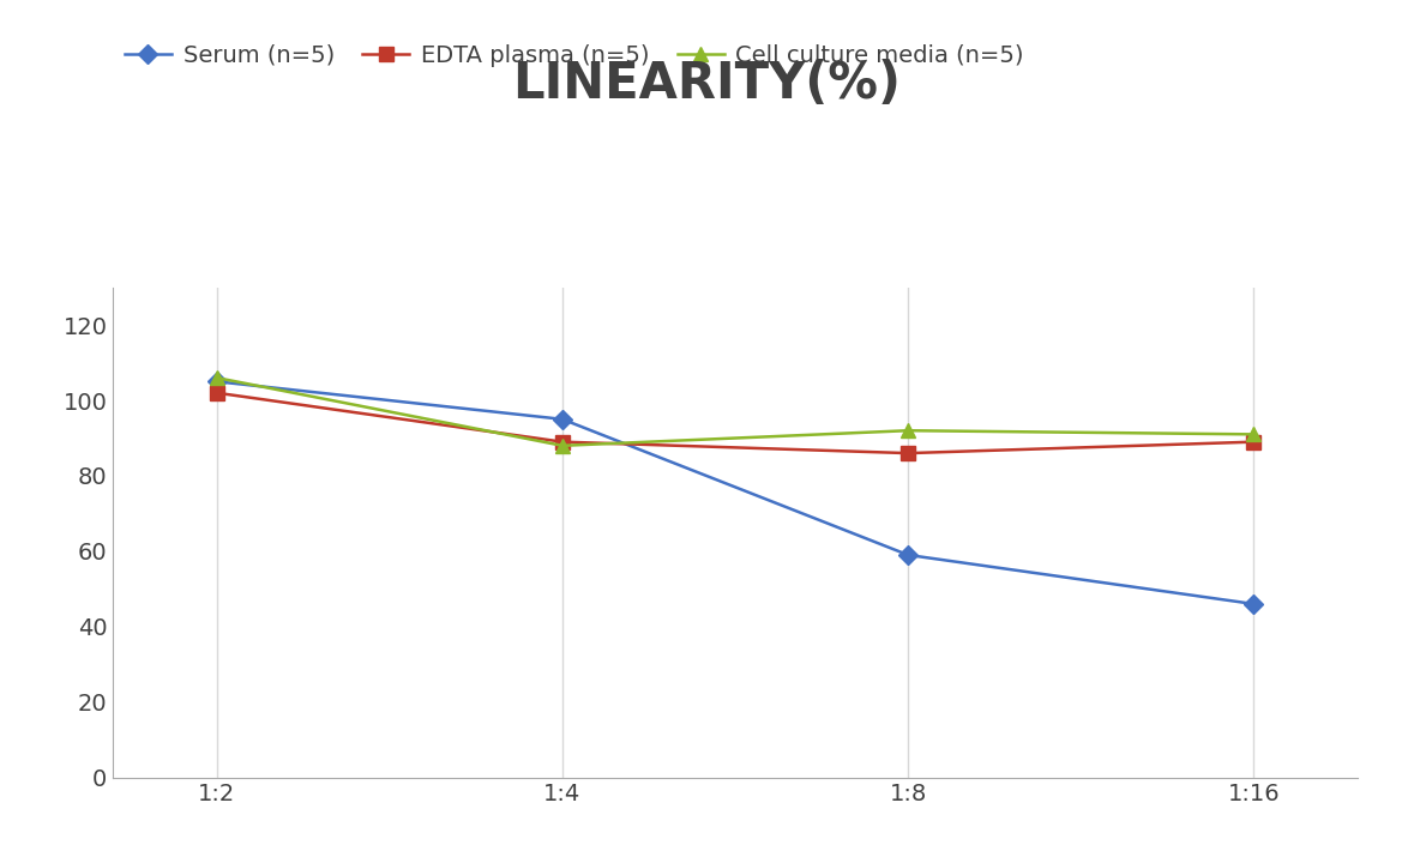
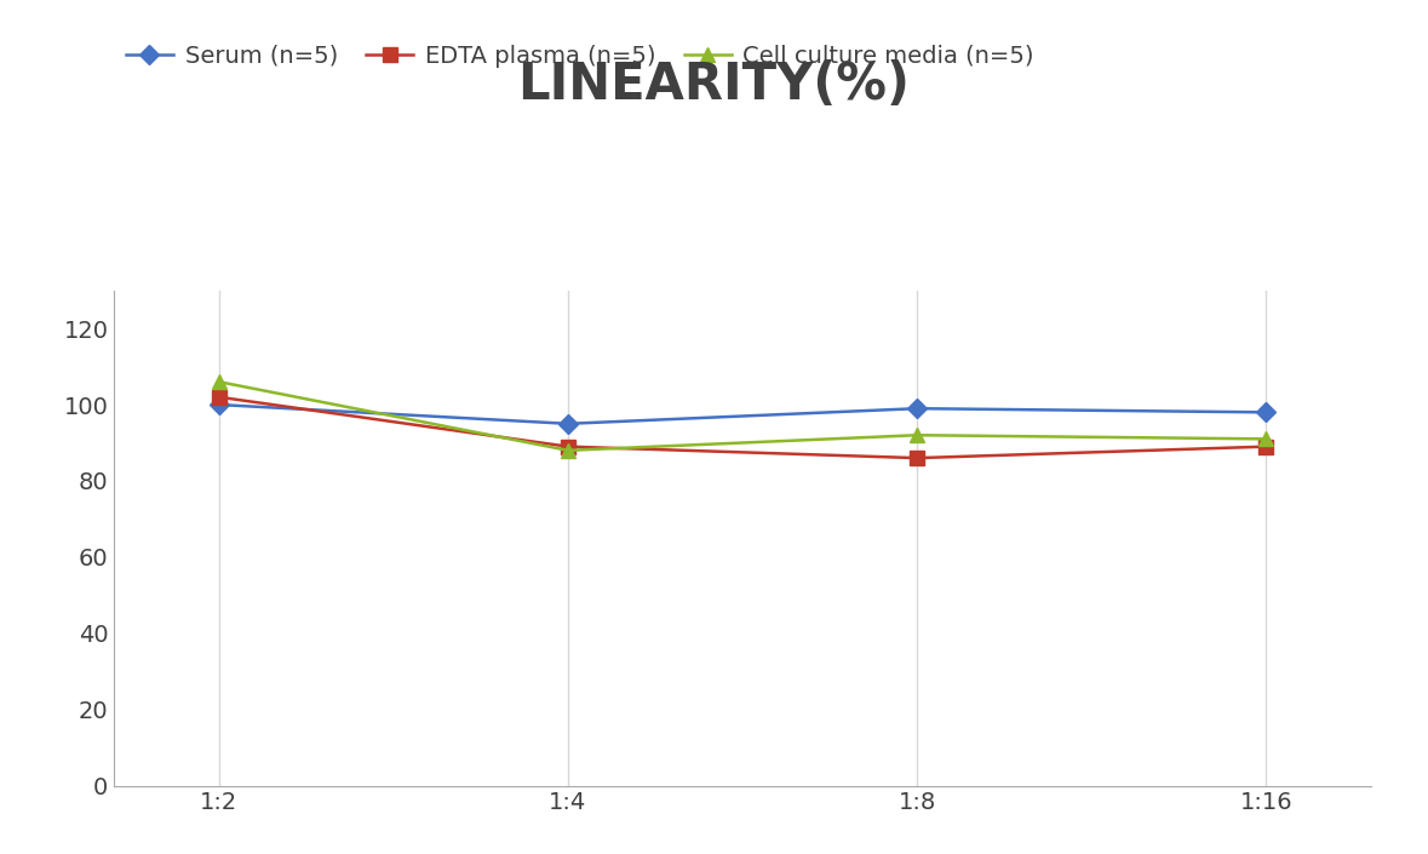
Serum (n=5)/1:2: 105 -> 100
Serum (n=5)/1:8: 59 -> 99
Serum (n=5)/1:16: 46 -> 98
